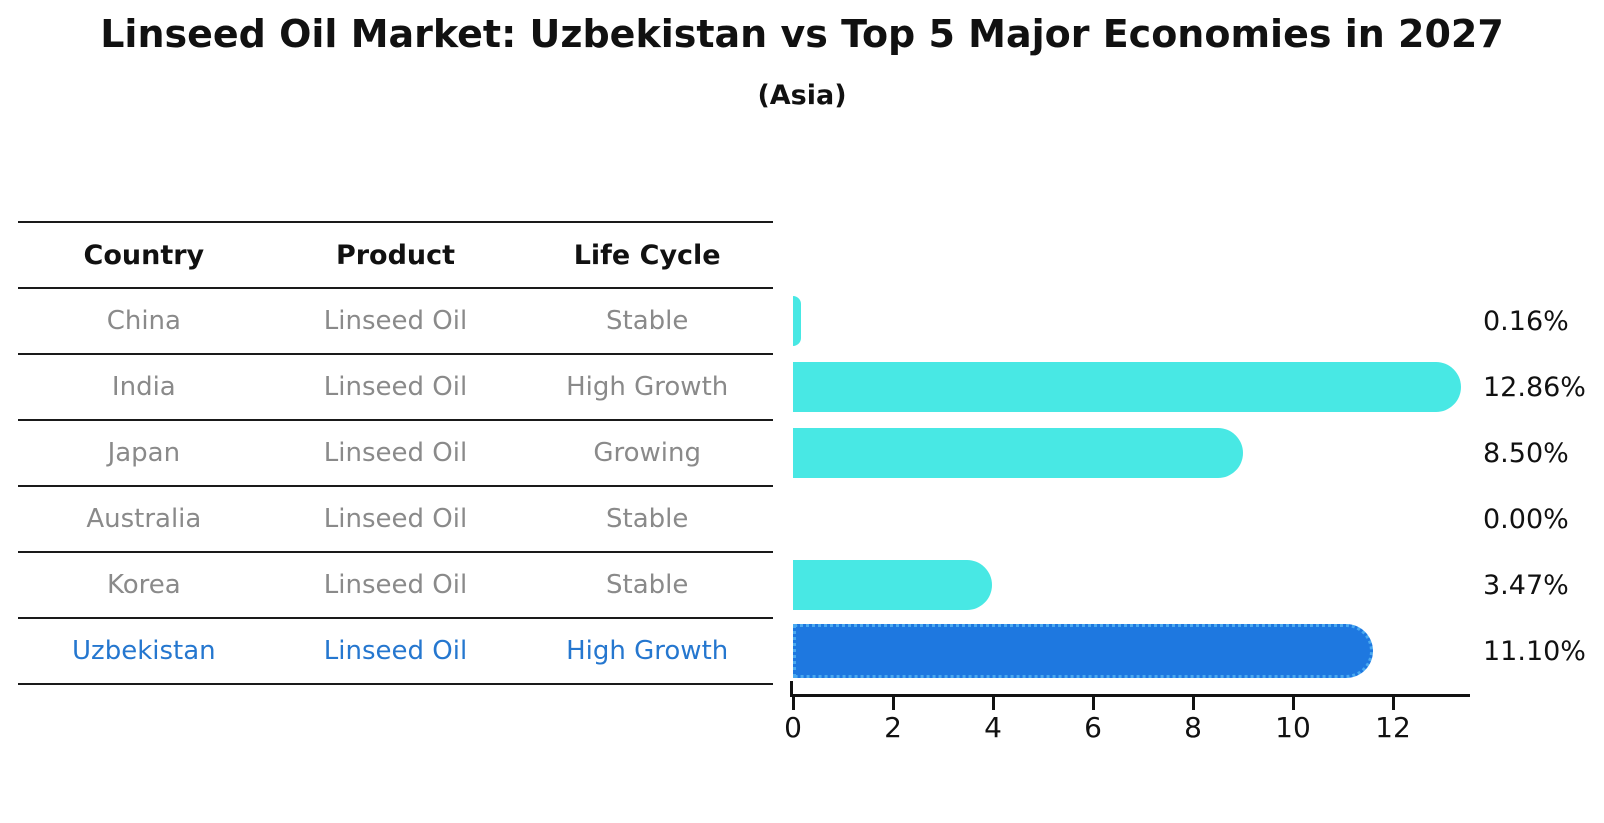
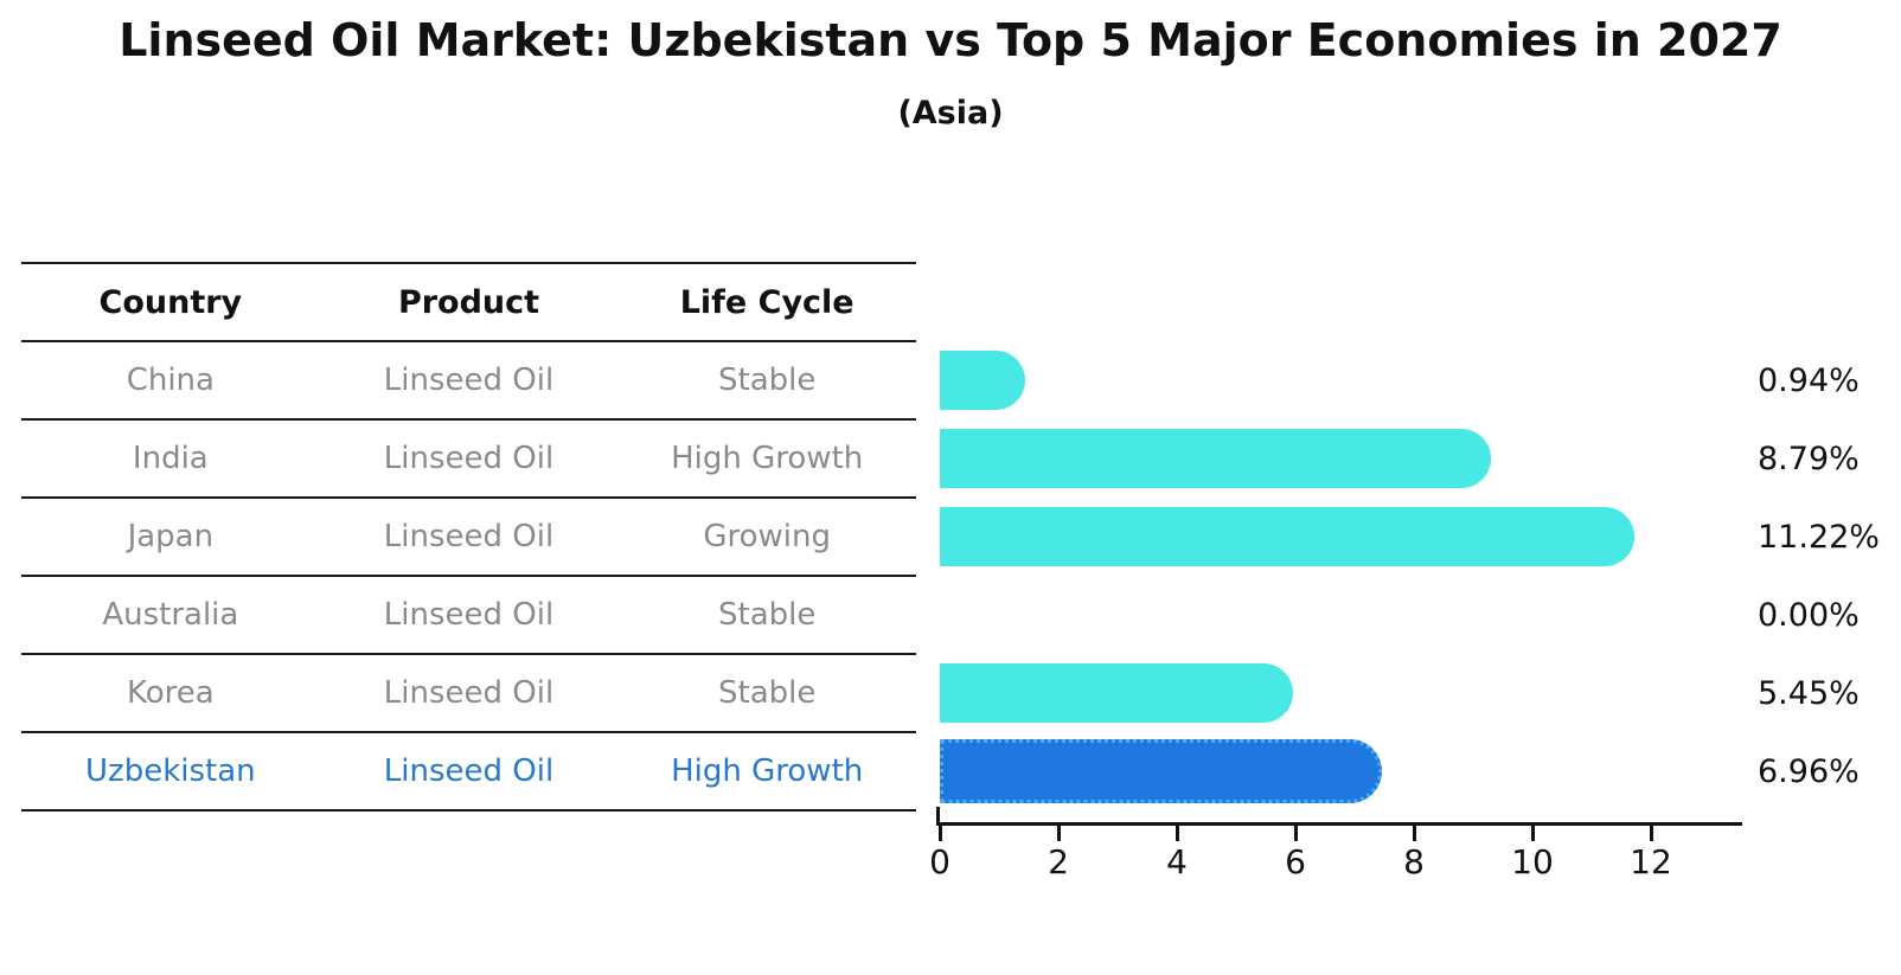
China: 0.16% -> 0.94%
India: 12.86% -> 8.79%
Japan: 8.50% -> 11.22%
Korea: 3.47% -> 5.45%
Uzbekistan: 11.10% -> 6.96%
